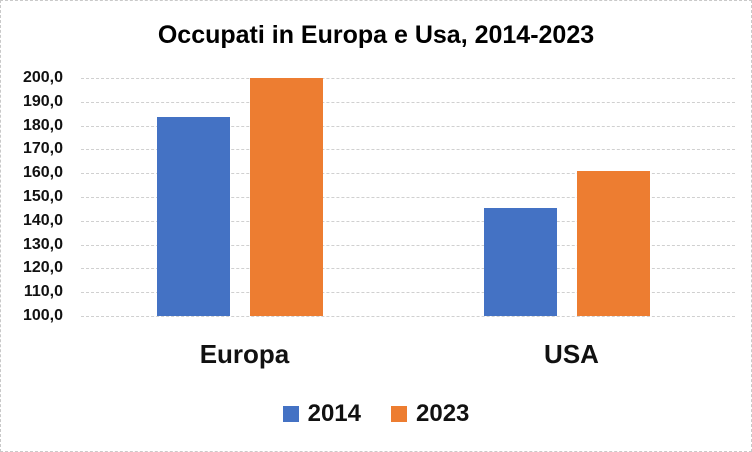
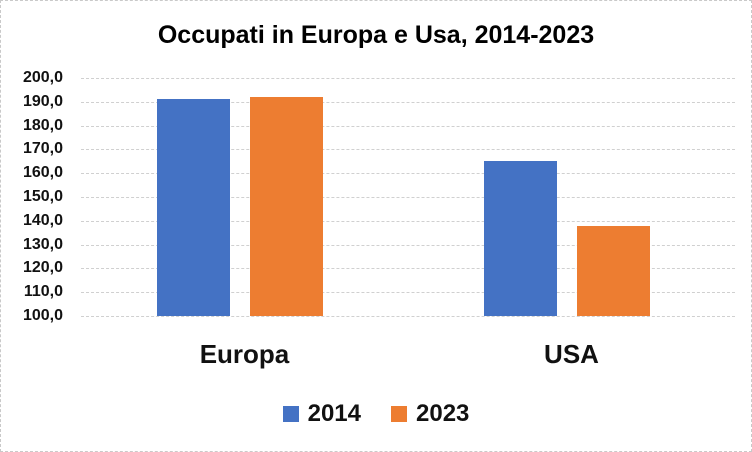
2014/Europa: 184 -> 191
2023/Europa: 200 -> 192
2014/USA: 146 -> 165
2023/USA: 161 -> 138
